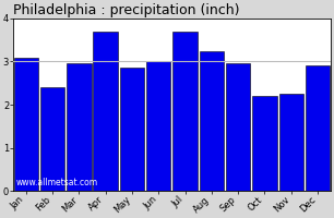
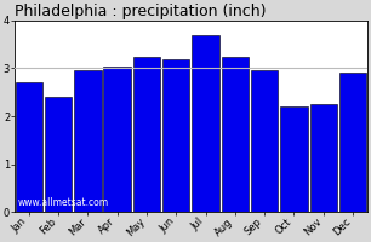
Jan: 3.10 -> 2.70
Apr: 3.70 -> 3.05
May: 2.85 -> 3.25
Jun: 3.00 -> 3.20
